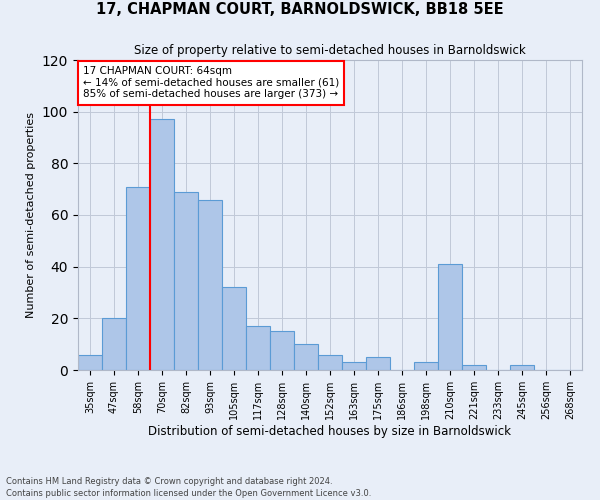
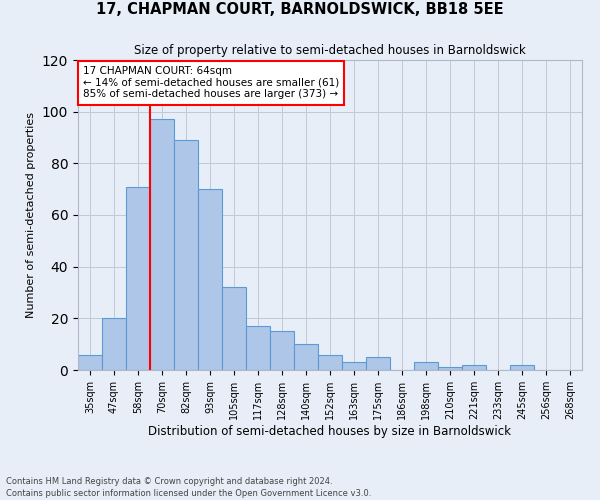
82sqm: 69 -> 89
93sqm: 66 -> 70
210sqm: 41 -> 1
